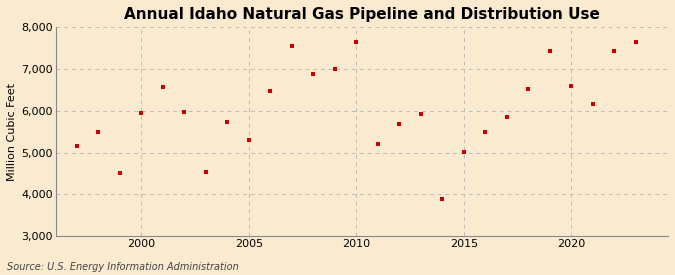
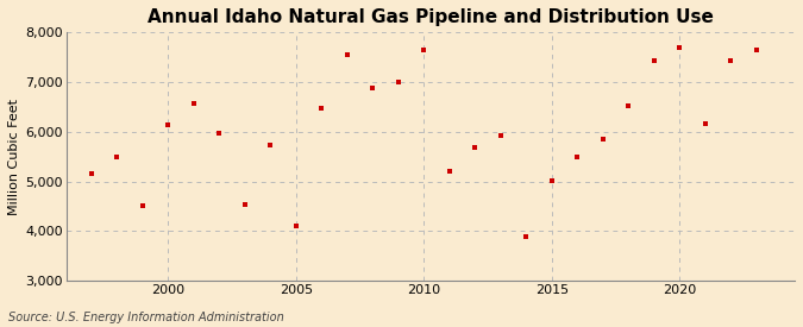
2000: 5,940 -> 6,150
2005: 5,310 -> 4,100
2020: 6,590 -> 7,700
